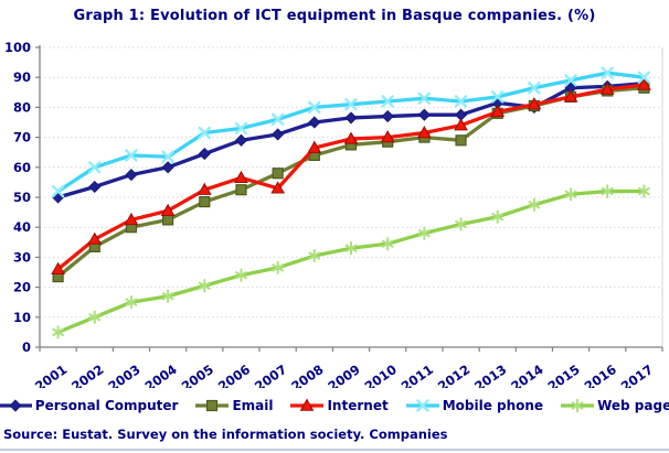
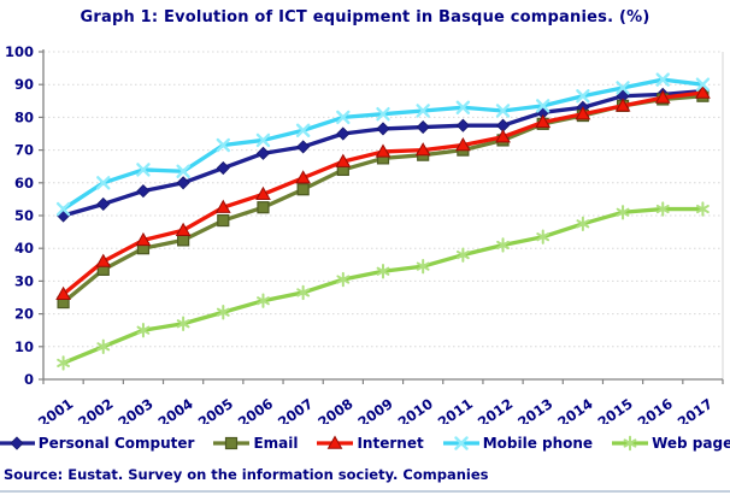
Internet/2007: 53 -> 62
Email/2012: 69 -> 73
Personal Computer/2014: 80 -> 83
